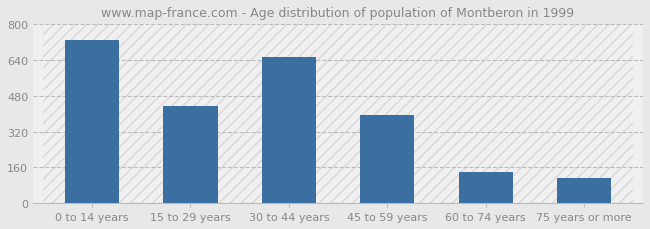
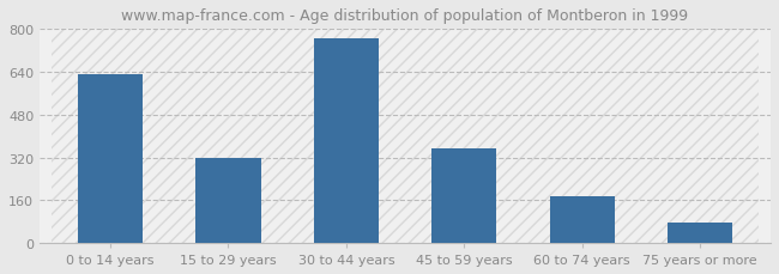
0 to 14 years: 730 -> 630
15 to 29 years: 435 -> 320
30 to 44 years: 655 -> 765
45 to 59 years: 395 -> 355
60 to 74 years: 140 -> 175
75 years or more: 110 -> 75
